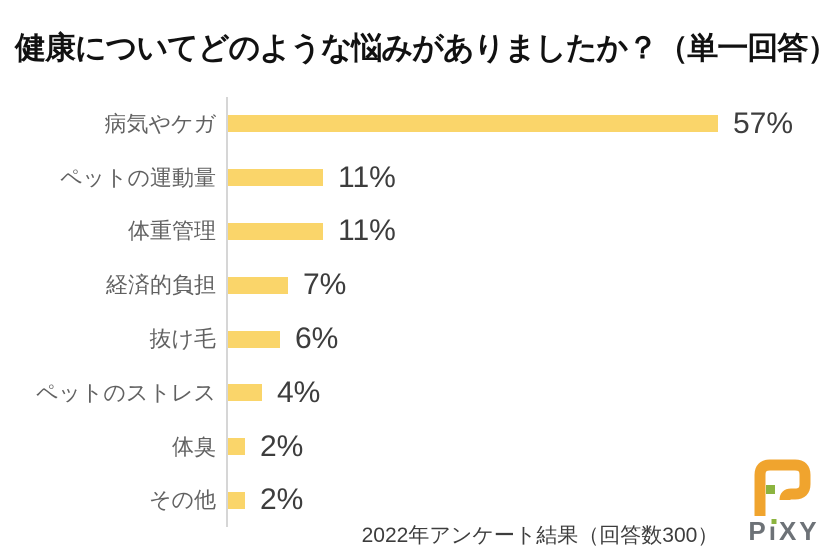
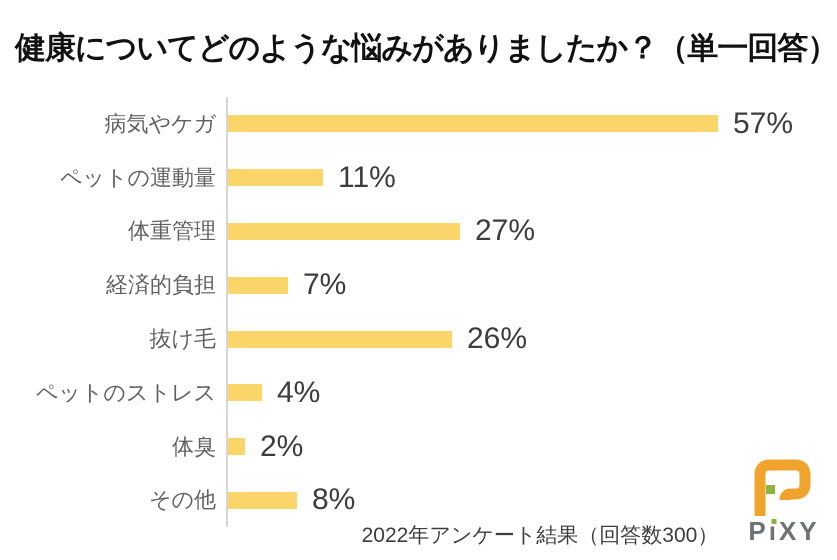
体重管理: 11% -> 27%
抜け毛: 6% -> 26%
その他: 2% -> 8%
